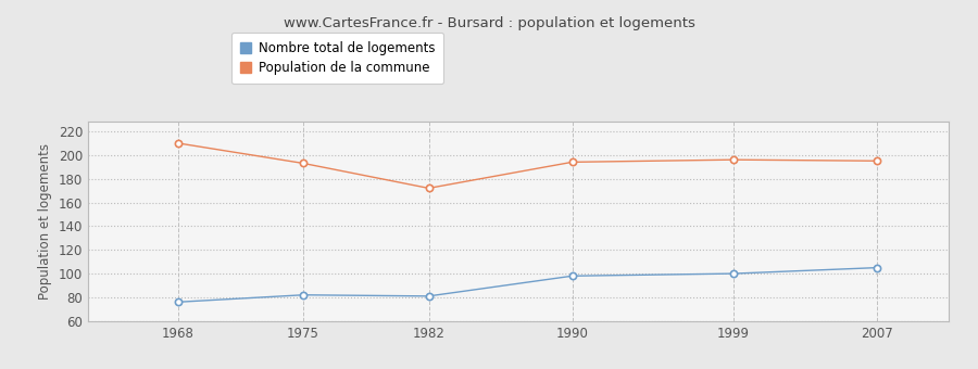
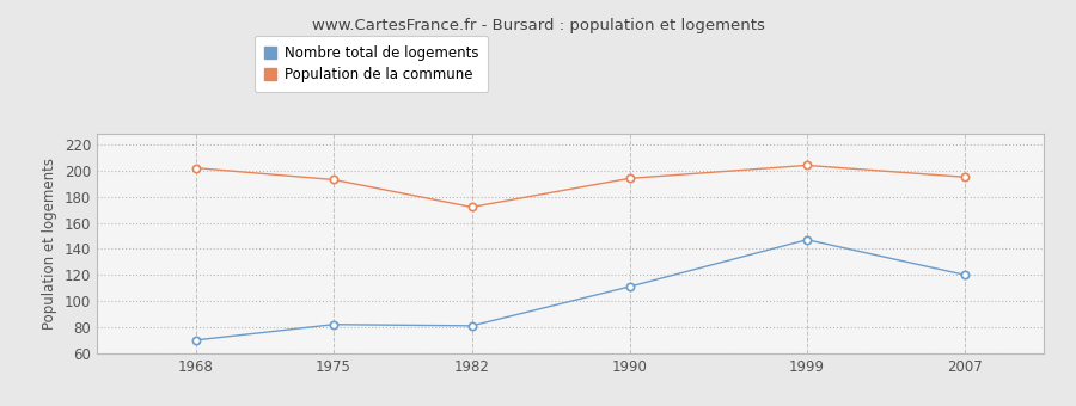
Nombre total de logements/1968: 76 -> 70
Population de la commune/1968: 210 -> 202
Nombre total de logements/1990: 98 -> 111
Nombre total de logements/1999: 100 -> 147
Population de la commune/1999: 196 -> 204
Nombre total de logements/2007: 105 -> 120
